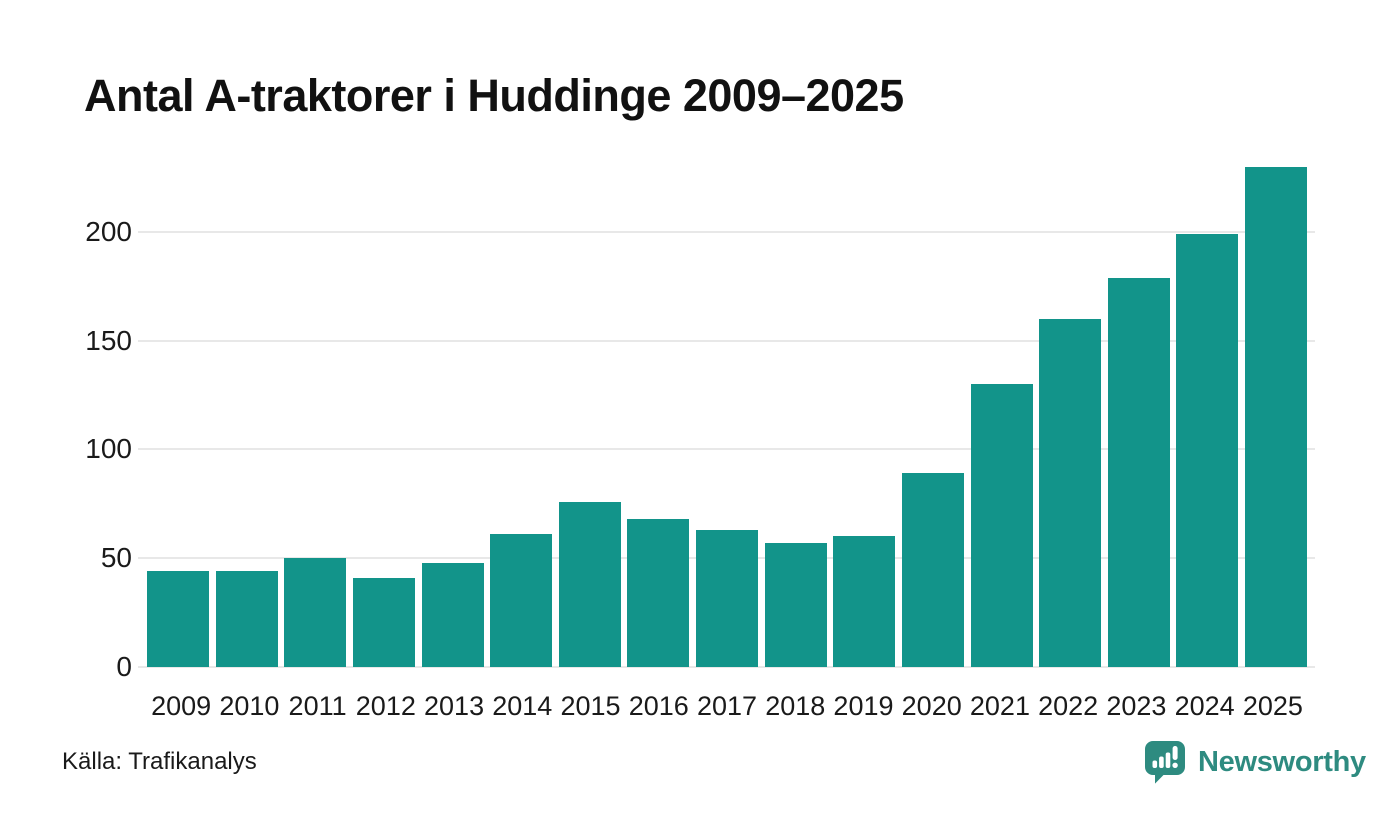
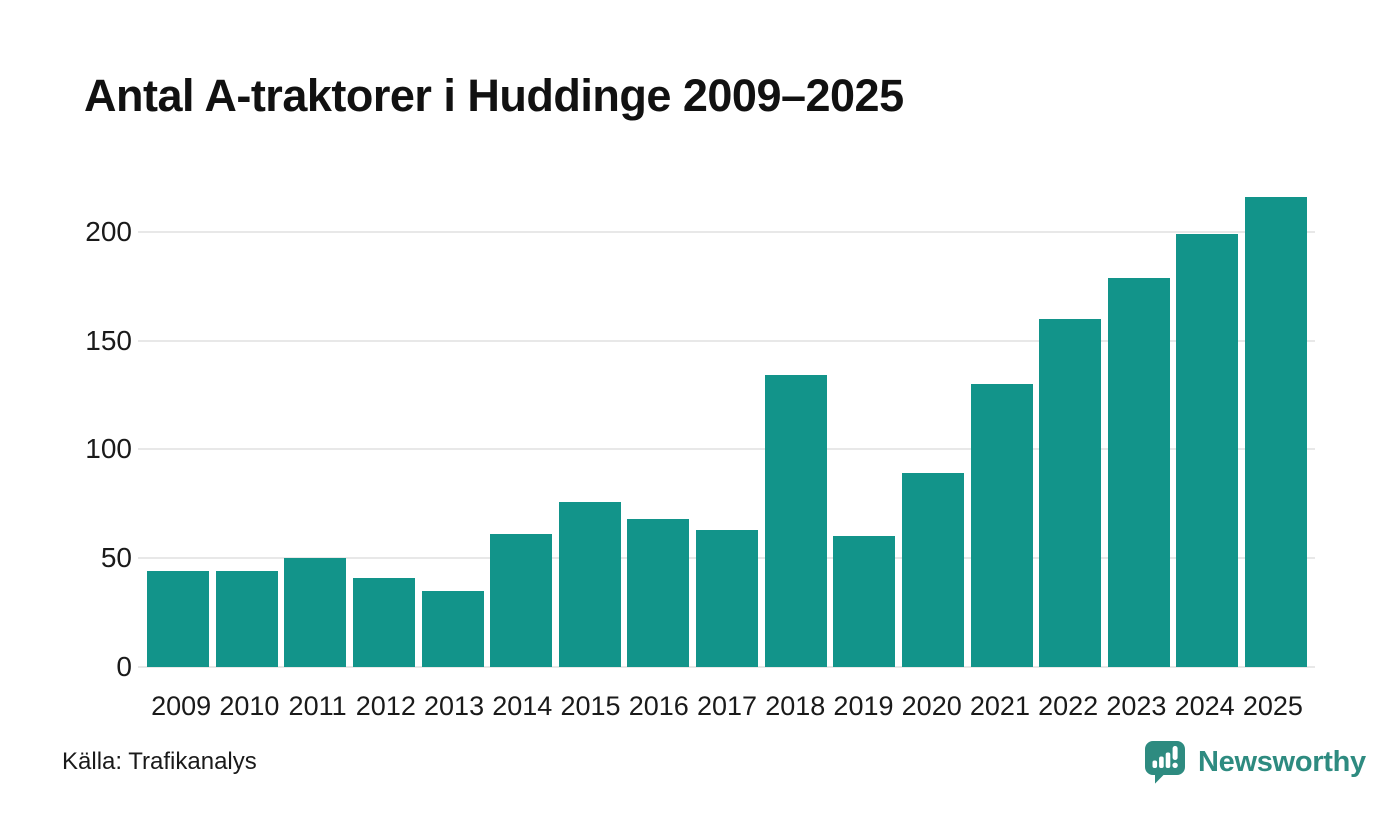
2013: 48 -> 35
2018: 57 -> 134
2025: 230 -> 216
